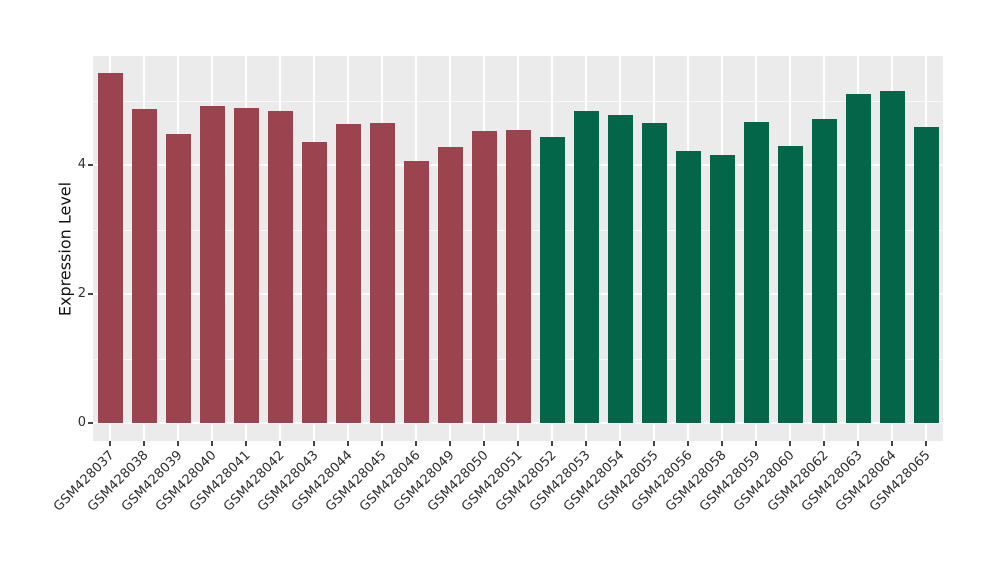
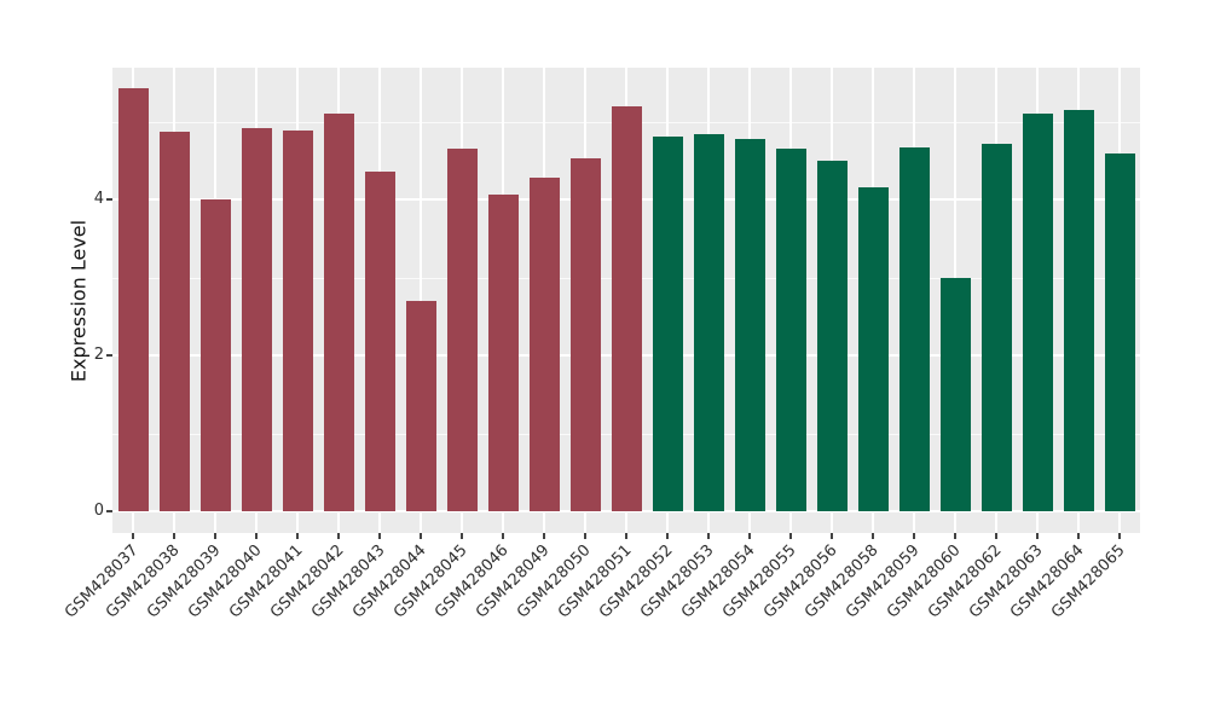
GSM428039: 4.5 -> 4.0
GSM428042: 4.8 -> 5.1
GSM428044: 4.6 -> 2.7
GSM428051: 4.5 -> 5.2
GSM428052: 4.4 -> 4.8
GSM428056: 4.2 -> 4.5
GSM428060: 4.3 -> 3.0
